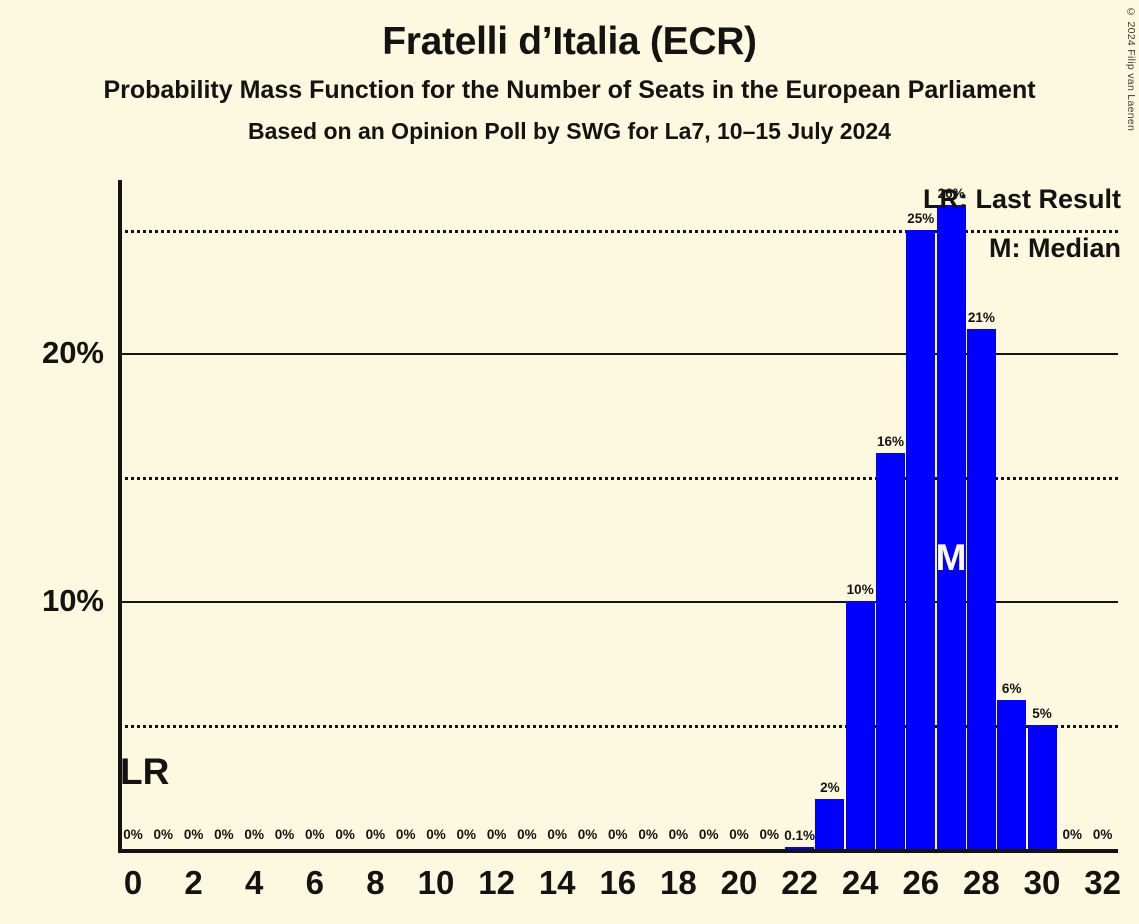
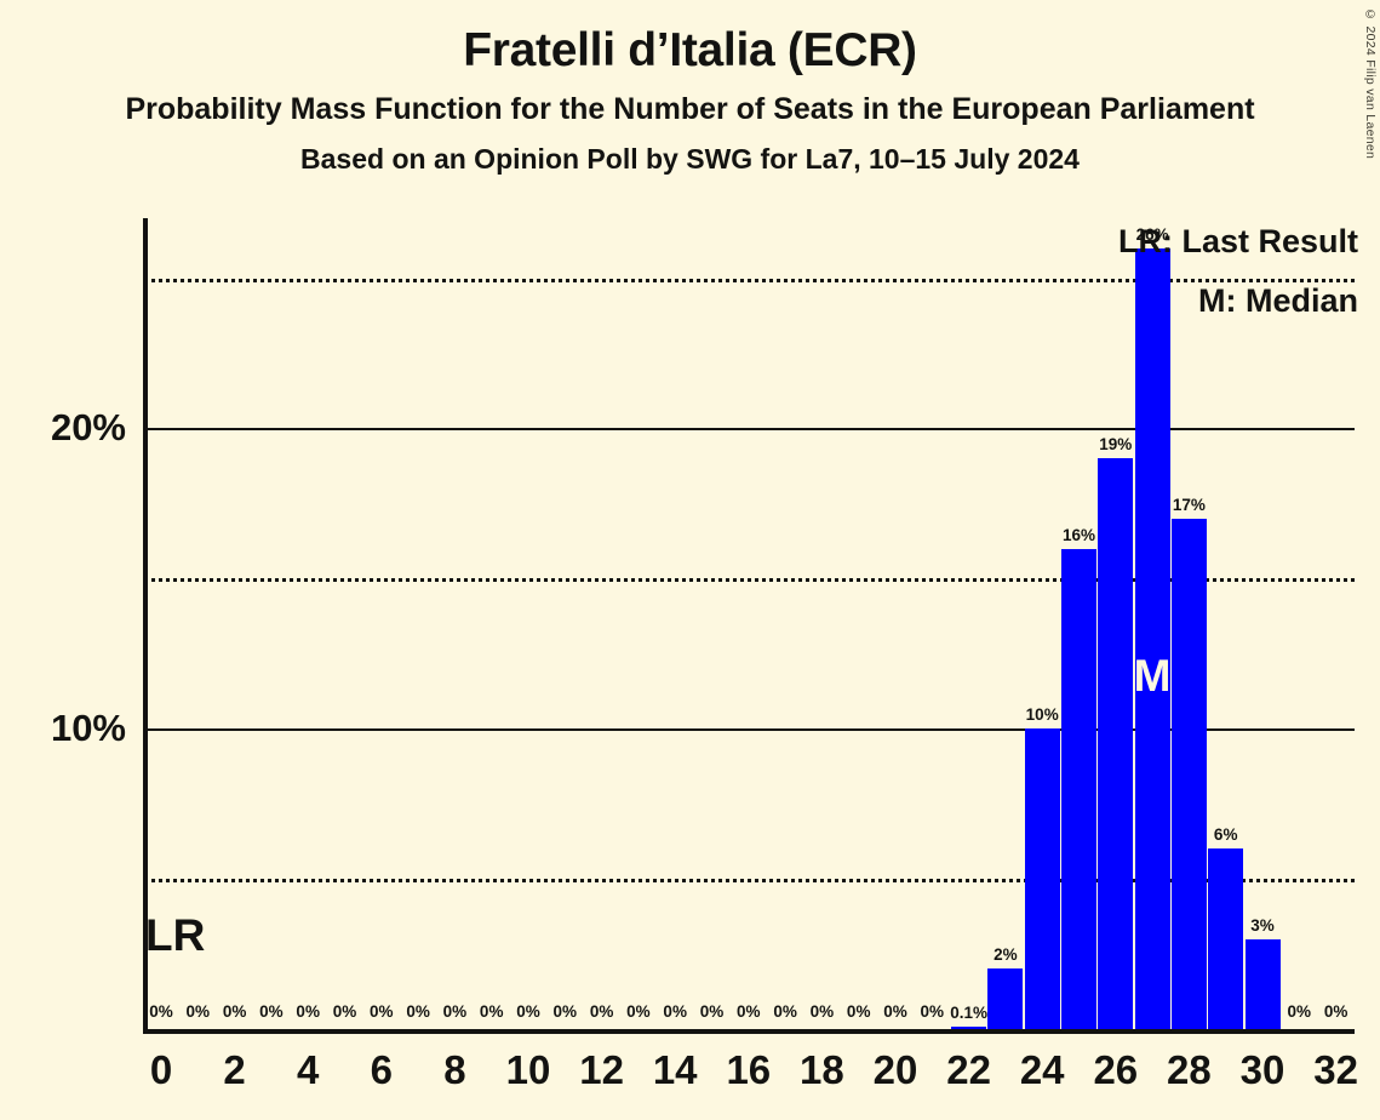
26: 25% -> 19%
28: 21% -> 17%
30: 5% -> 3%
